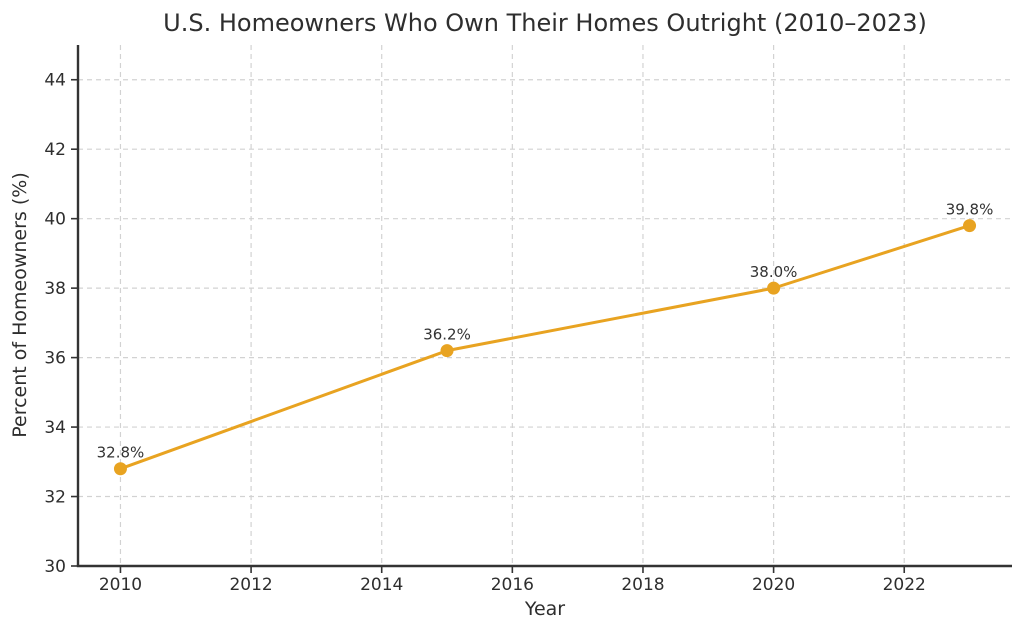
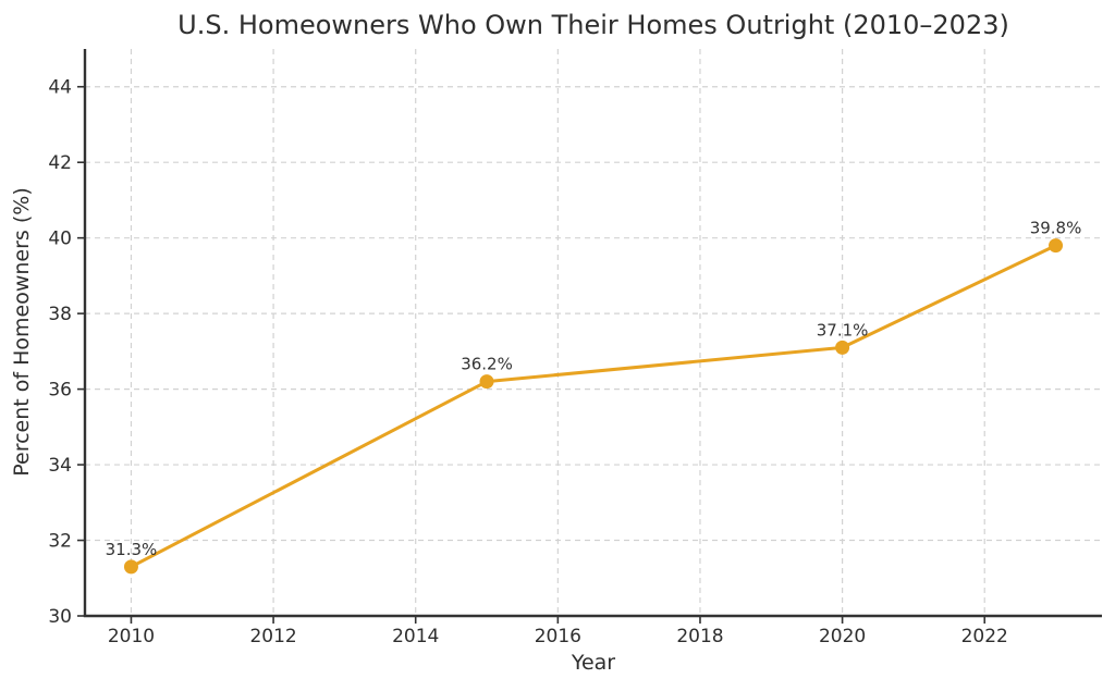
2010: 32.8% -> 31.3%
2020: 38.0% -> 37.1%
